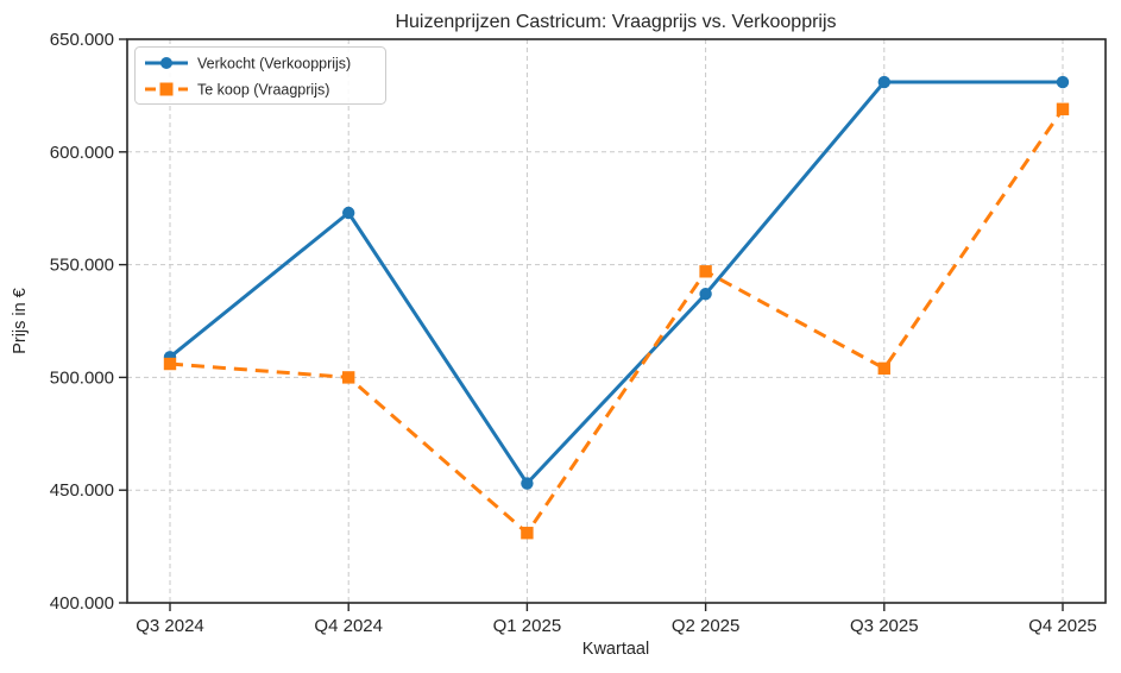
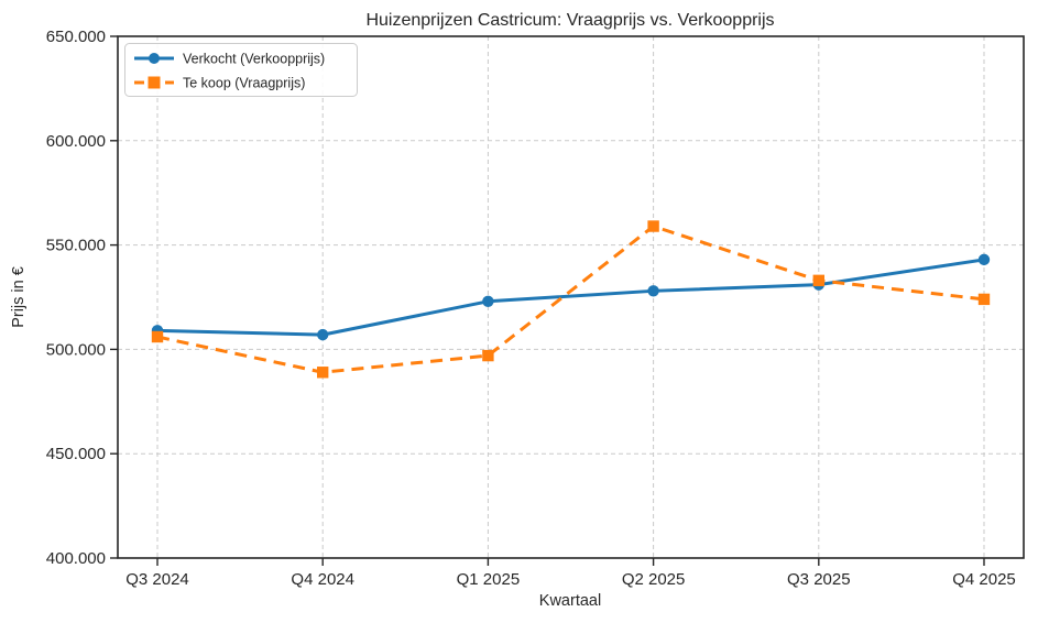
Verkocht (Verkoopprijs)/Q4 2024: 573000 -> 507000
Te koop (Vraagprijs)/Q4 2024: 500000 -> 489000
Verkocht (Verkoopprijs)/Q1 2025: 453000 -> 523000
Te koop (Vraagprijs)/Q1 2025: 431000 -> 497000
Verkocht (Verkoopprijs)/Q2 2025: 537000 -> 528000
Te koop (Vraagprijs)/Q2 2025: 547000 -> 559000
Verkocht (Verkoopprijs)/Q3 2025: 631000 -> 531000
Te koop (Vraagprijs)/Q3 2025: 504000 -> 533000
Verkocht (Verkoopprijs)/Q4 2025: 631000 -> 543000
Te koop (Vraagprijs)/Q4 2025: 619000 -> 524000
